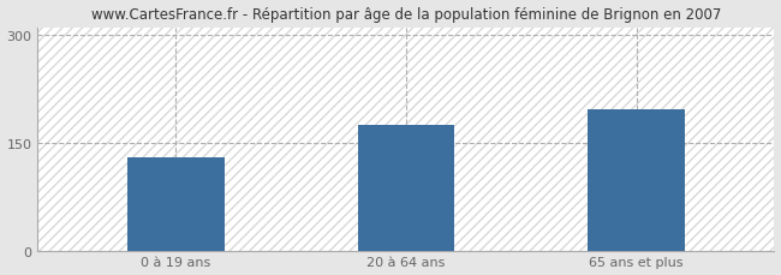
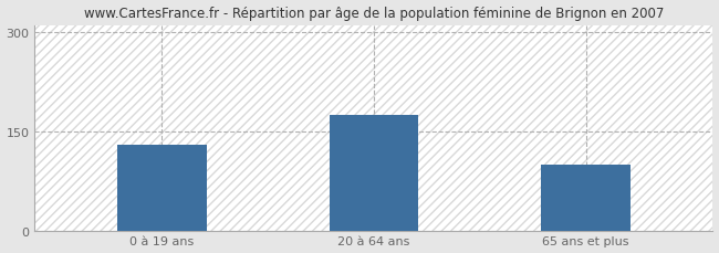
65 ans et plus: 196 -> 100
